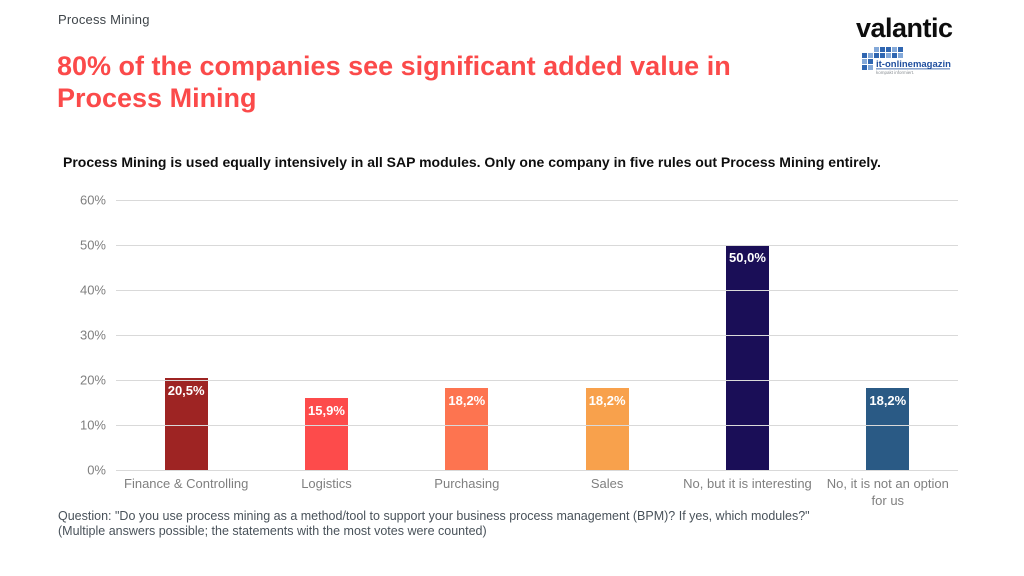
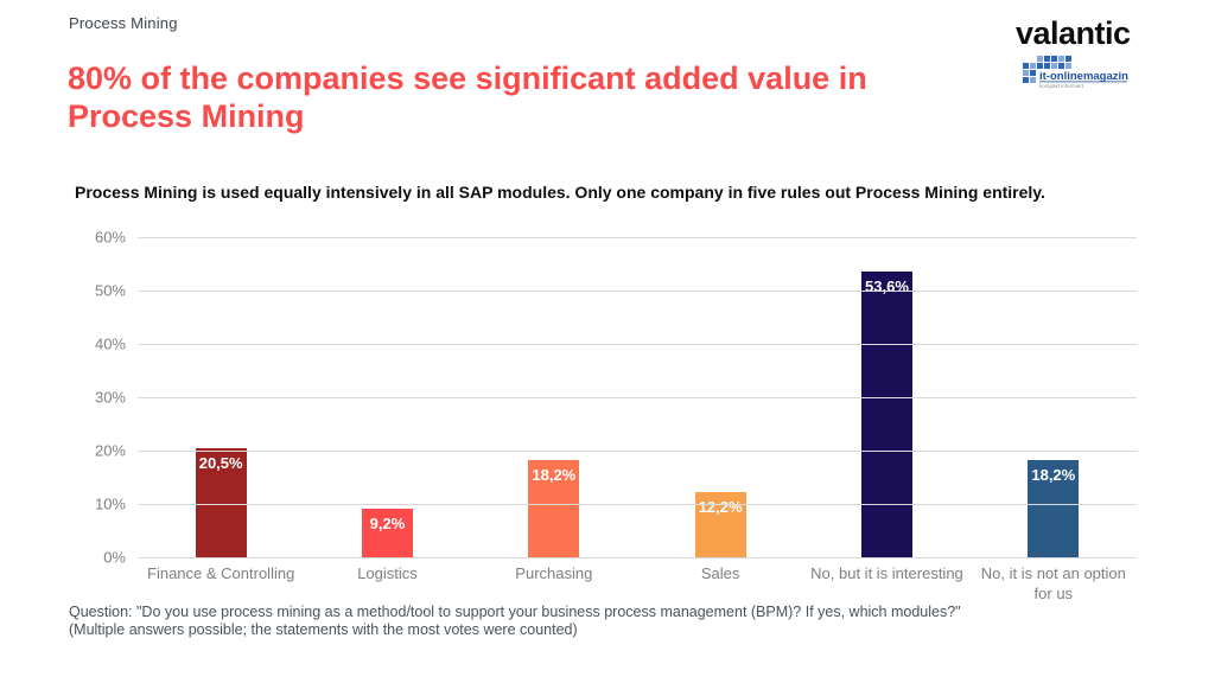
Logistics: 15,9% -> 9,2%
Sales: 18,2% -> 12,2%
No, but it is interesting: 50,0% -> 53,6%
